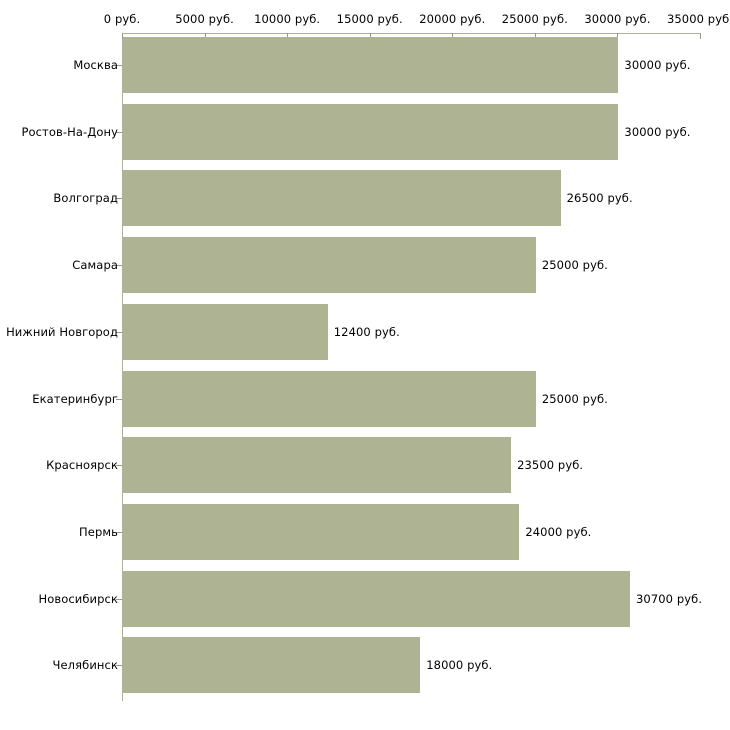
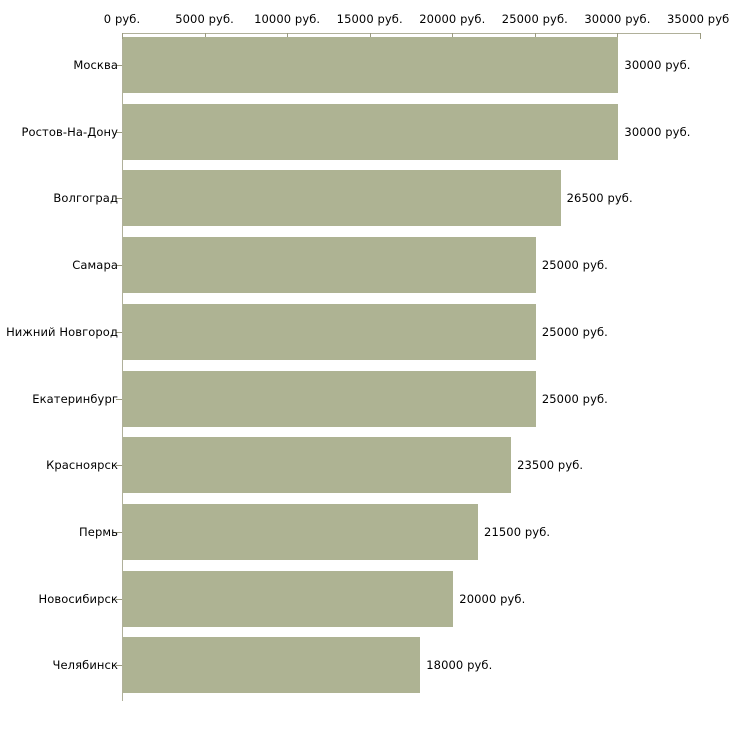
Нижний Новгород: 12400 -> 25000
Пермь: 24000 -> 21500
Новосибирск: 30700 -> 20000
